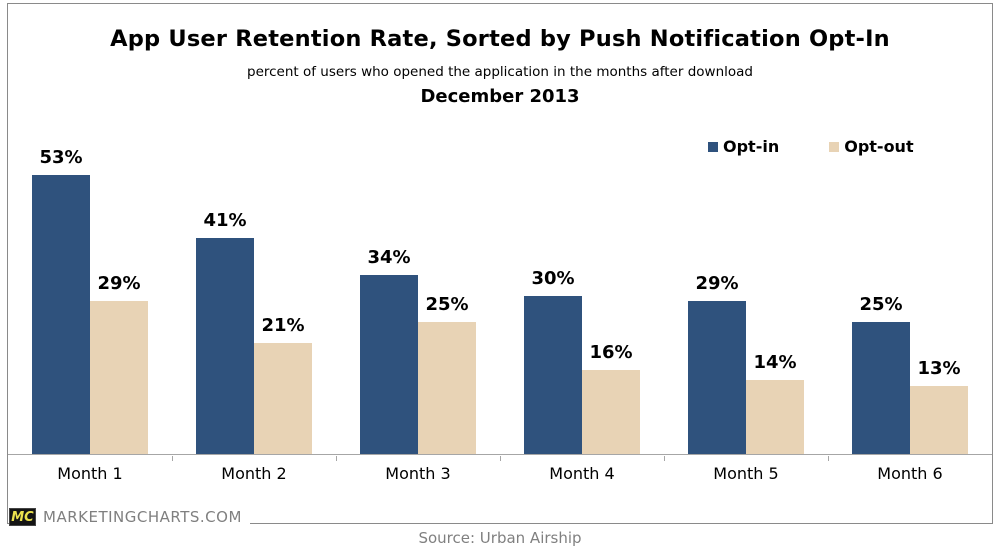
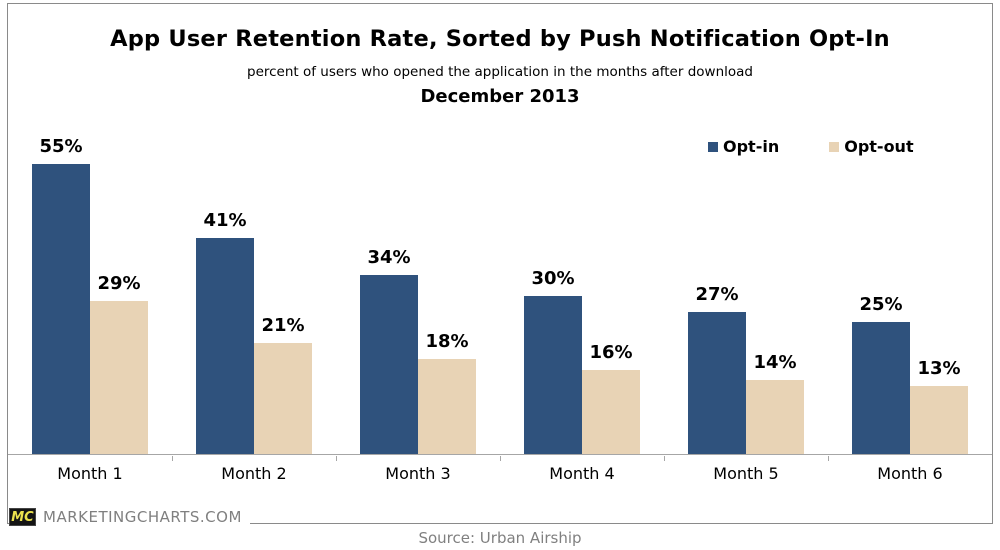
Opt-in/Month 1: 53% -> 55%
Opt-out/Month 3: 25% -> 18%
Opt-in/Month 5: 29% -> 27%
